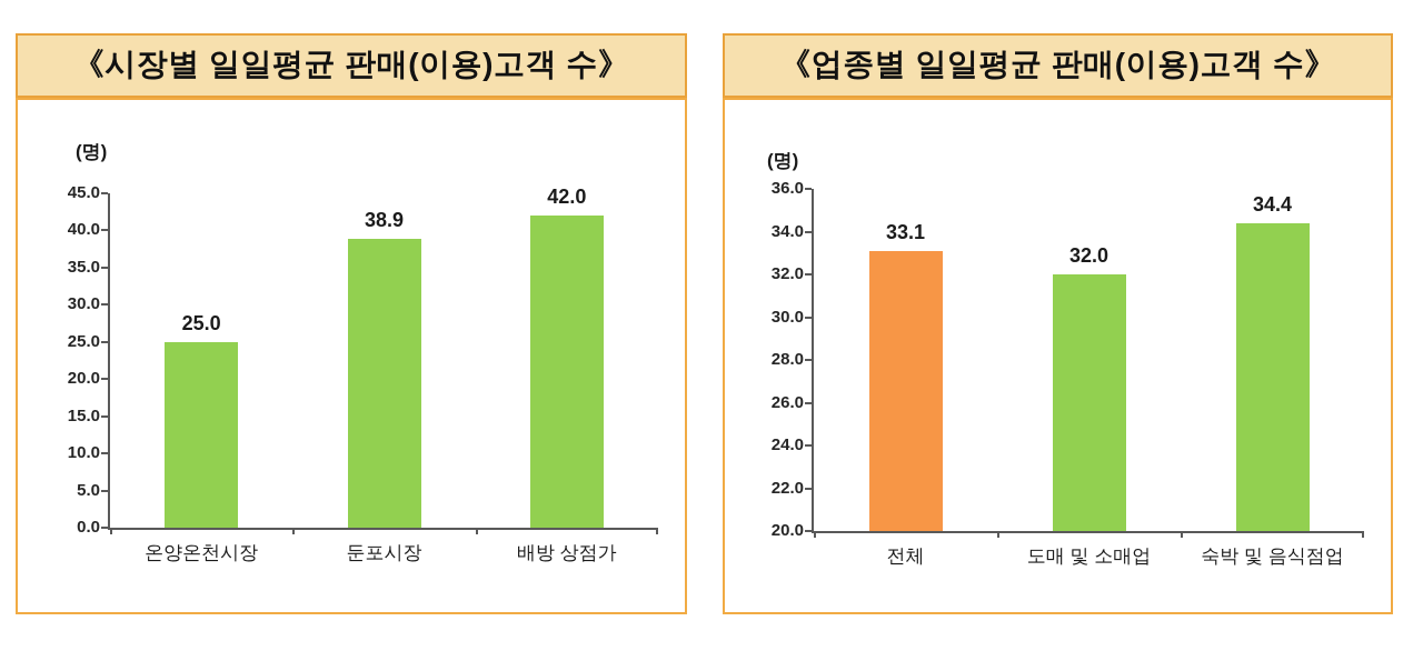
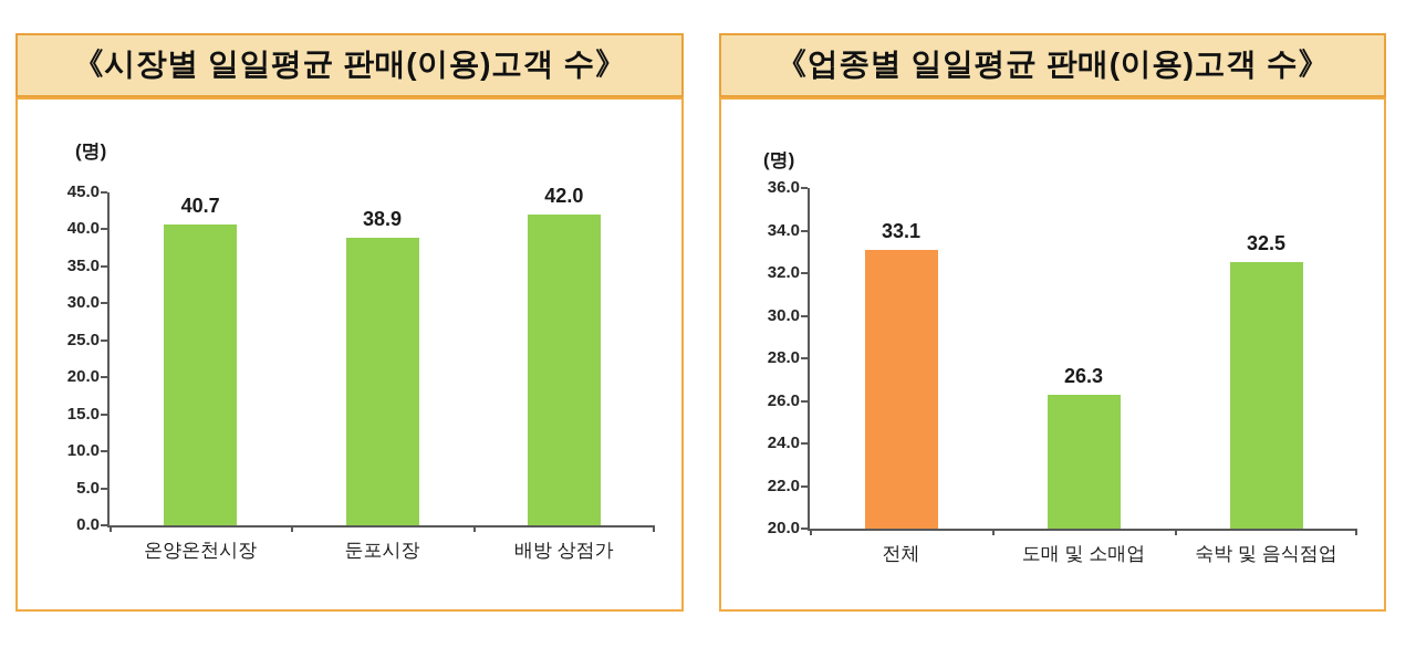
《시장별 일일평균 판매(이용)고객 수》/온양온천시장: 25.0 -> 40.7
《업종별 일일평균 판매(이용)고객 수》/도매 및 소매업: 32.0 -> 26.3
《업종별 일일평균 판매(이용)고객 수》/숙박 및 음식점업: 34.4 -> 32.5
